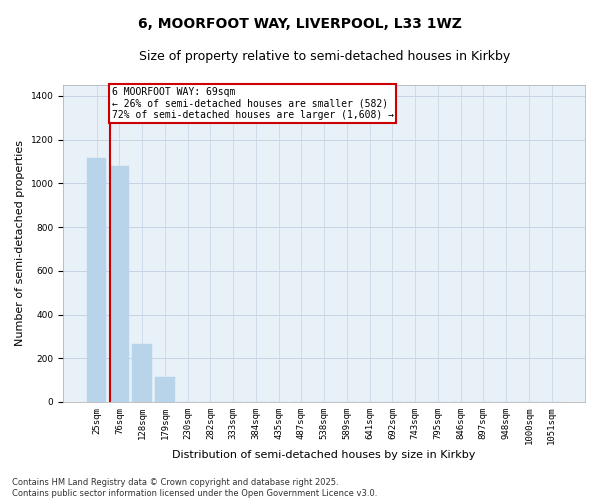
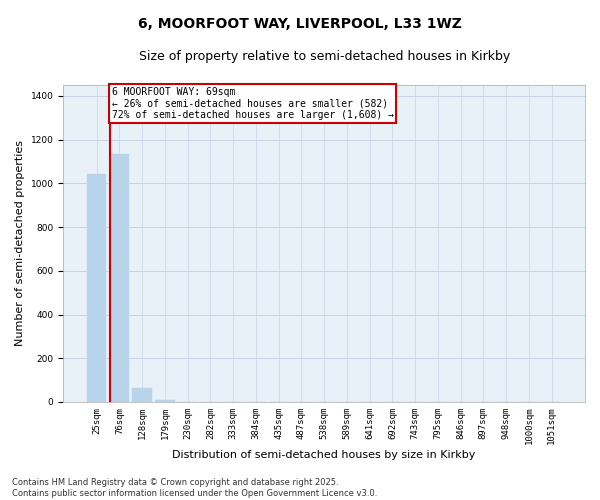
25sqm: 1115 -> 1045
76sqm: 1080 -> 1135
128sqm: 265 -> 65
179sqm: 115 -> 10
